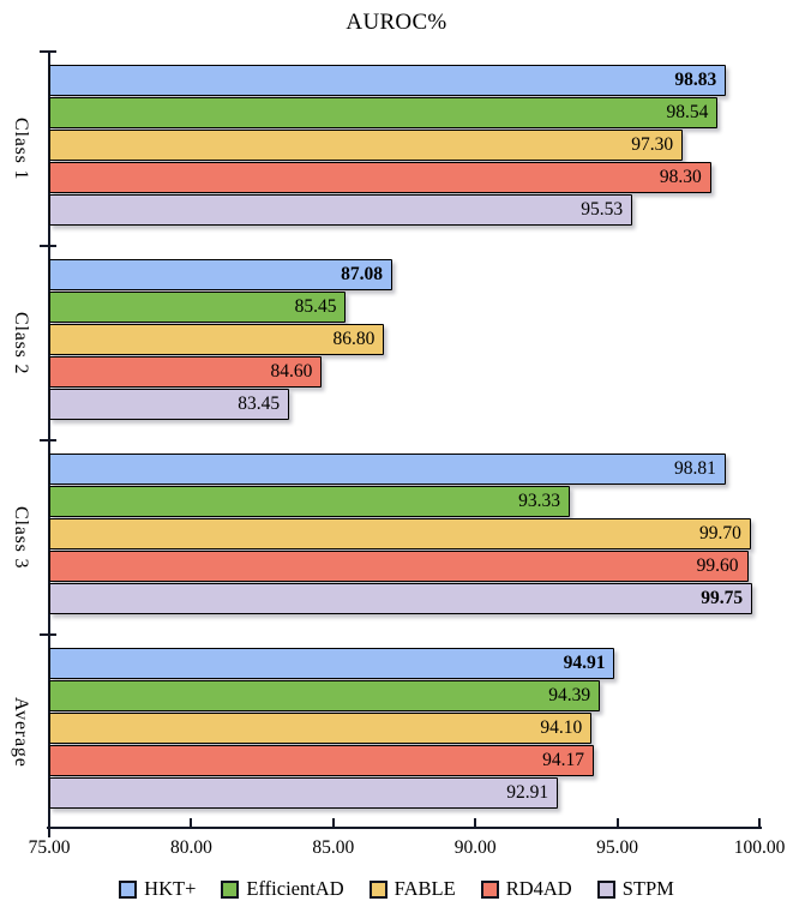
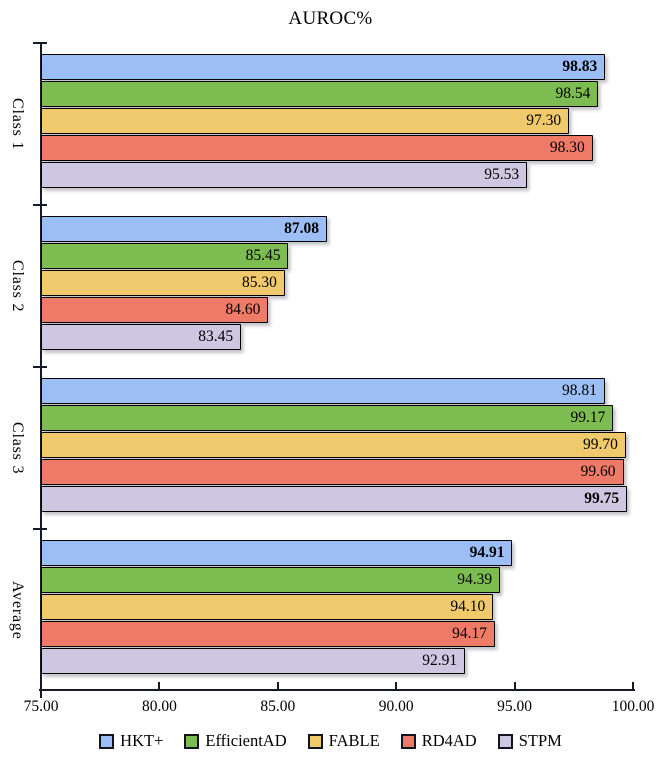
FABLE/Class 2: 86.80 -> 85.30
EfficientAD/Class 3: 93.33 -> 99.17
